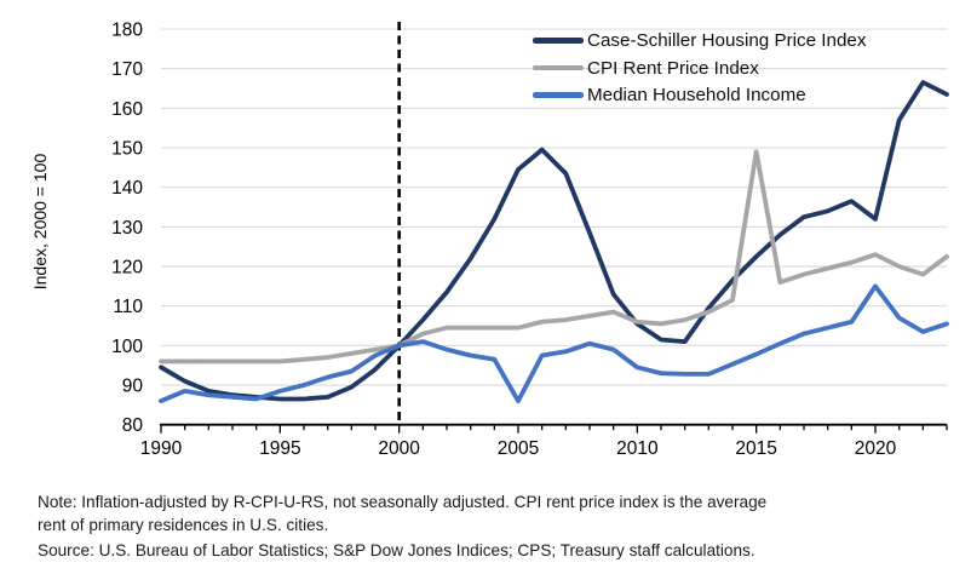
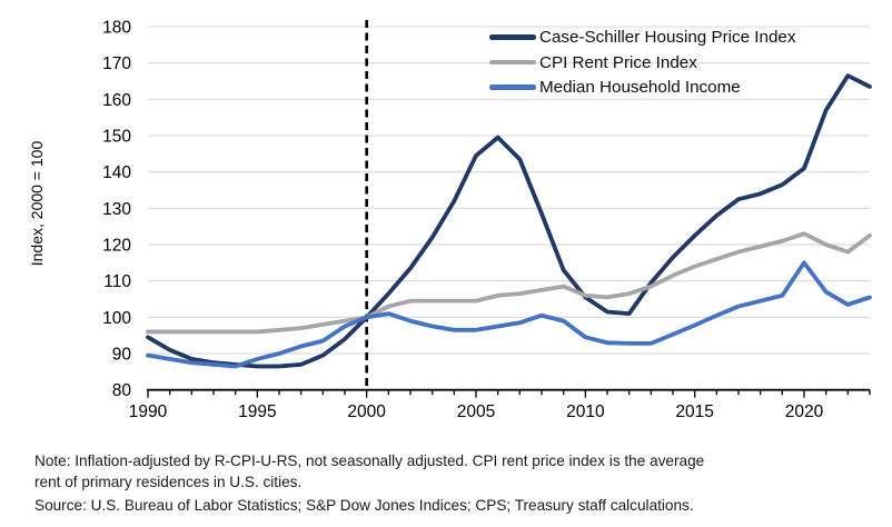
Median Household Income/1990: 86 -> 90
Median Household Income/2005: 86 -> 96
CPI Rent Price Index/2015: 149 -> 114
Case-Schiller Housing Price Index/2020: 132 -> 141
